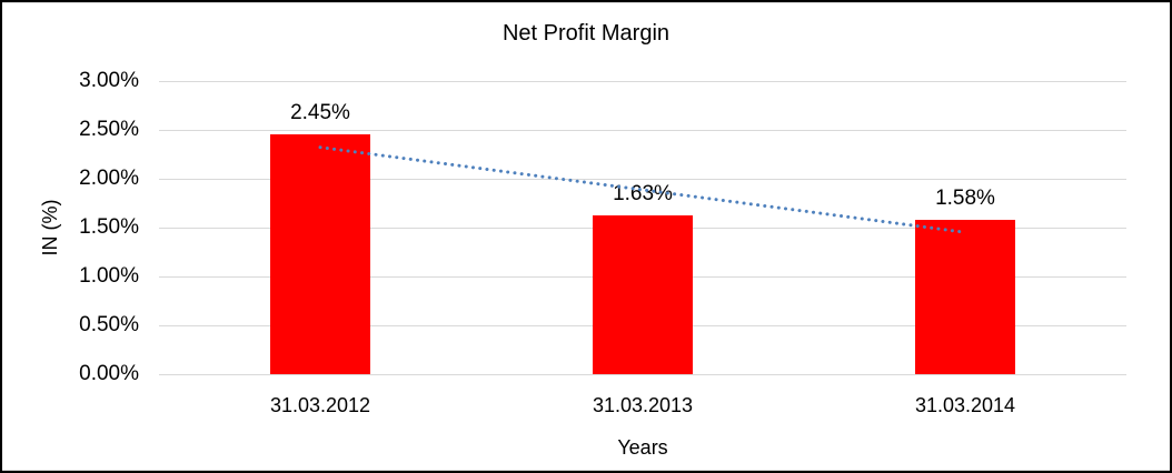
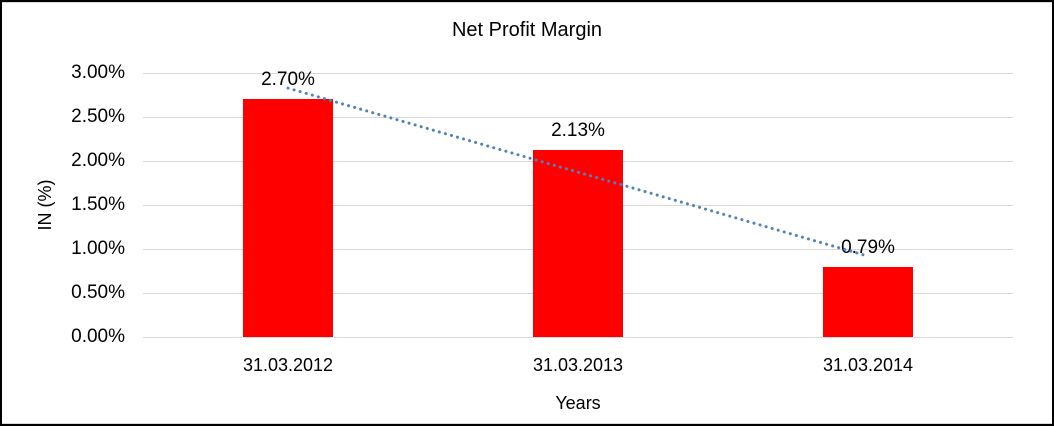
31.03.2012: 2.45% -> 2.70%
31.03.2013: 1.63% -> 2.13%
31.03.2014: 1.58% -> 0.79%
